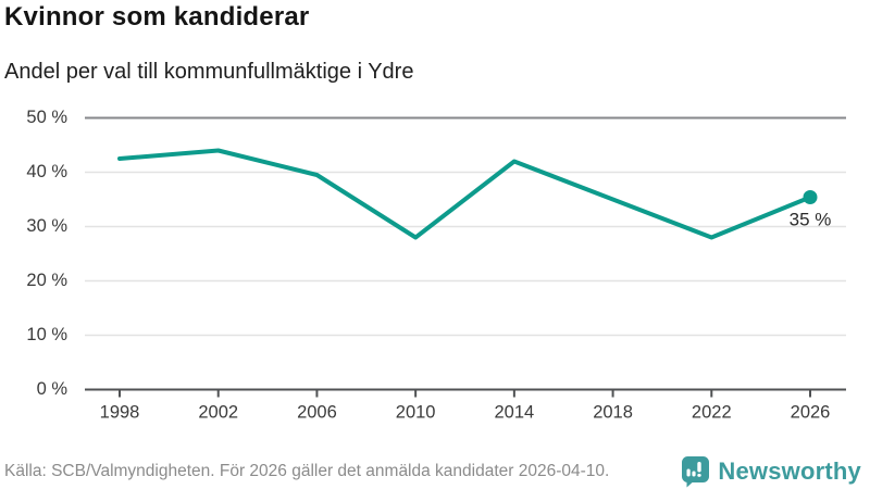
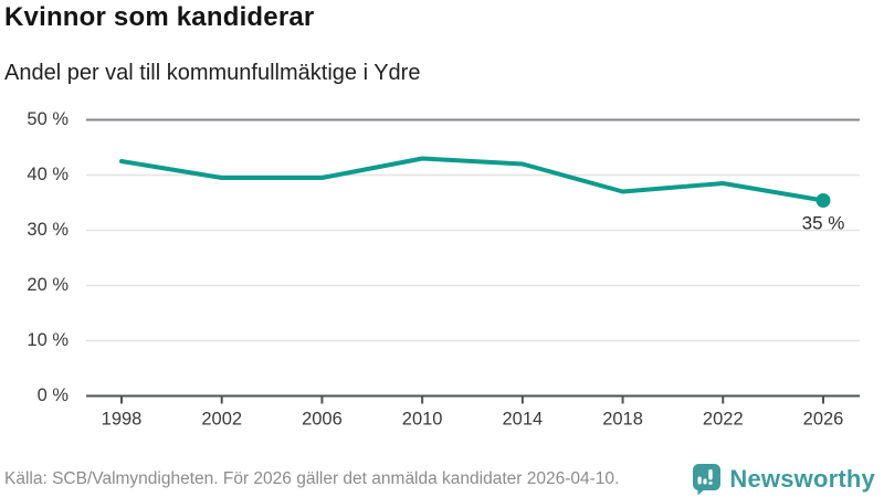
2002: 44% -> 40%
2010: 28% -> 43%
2018: 35% -> 37%
2022: 28% -> 38%
